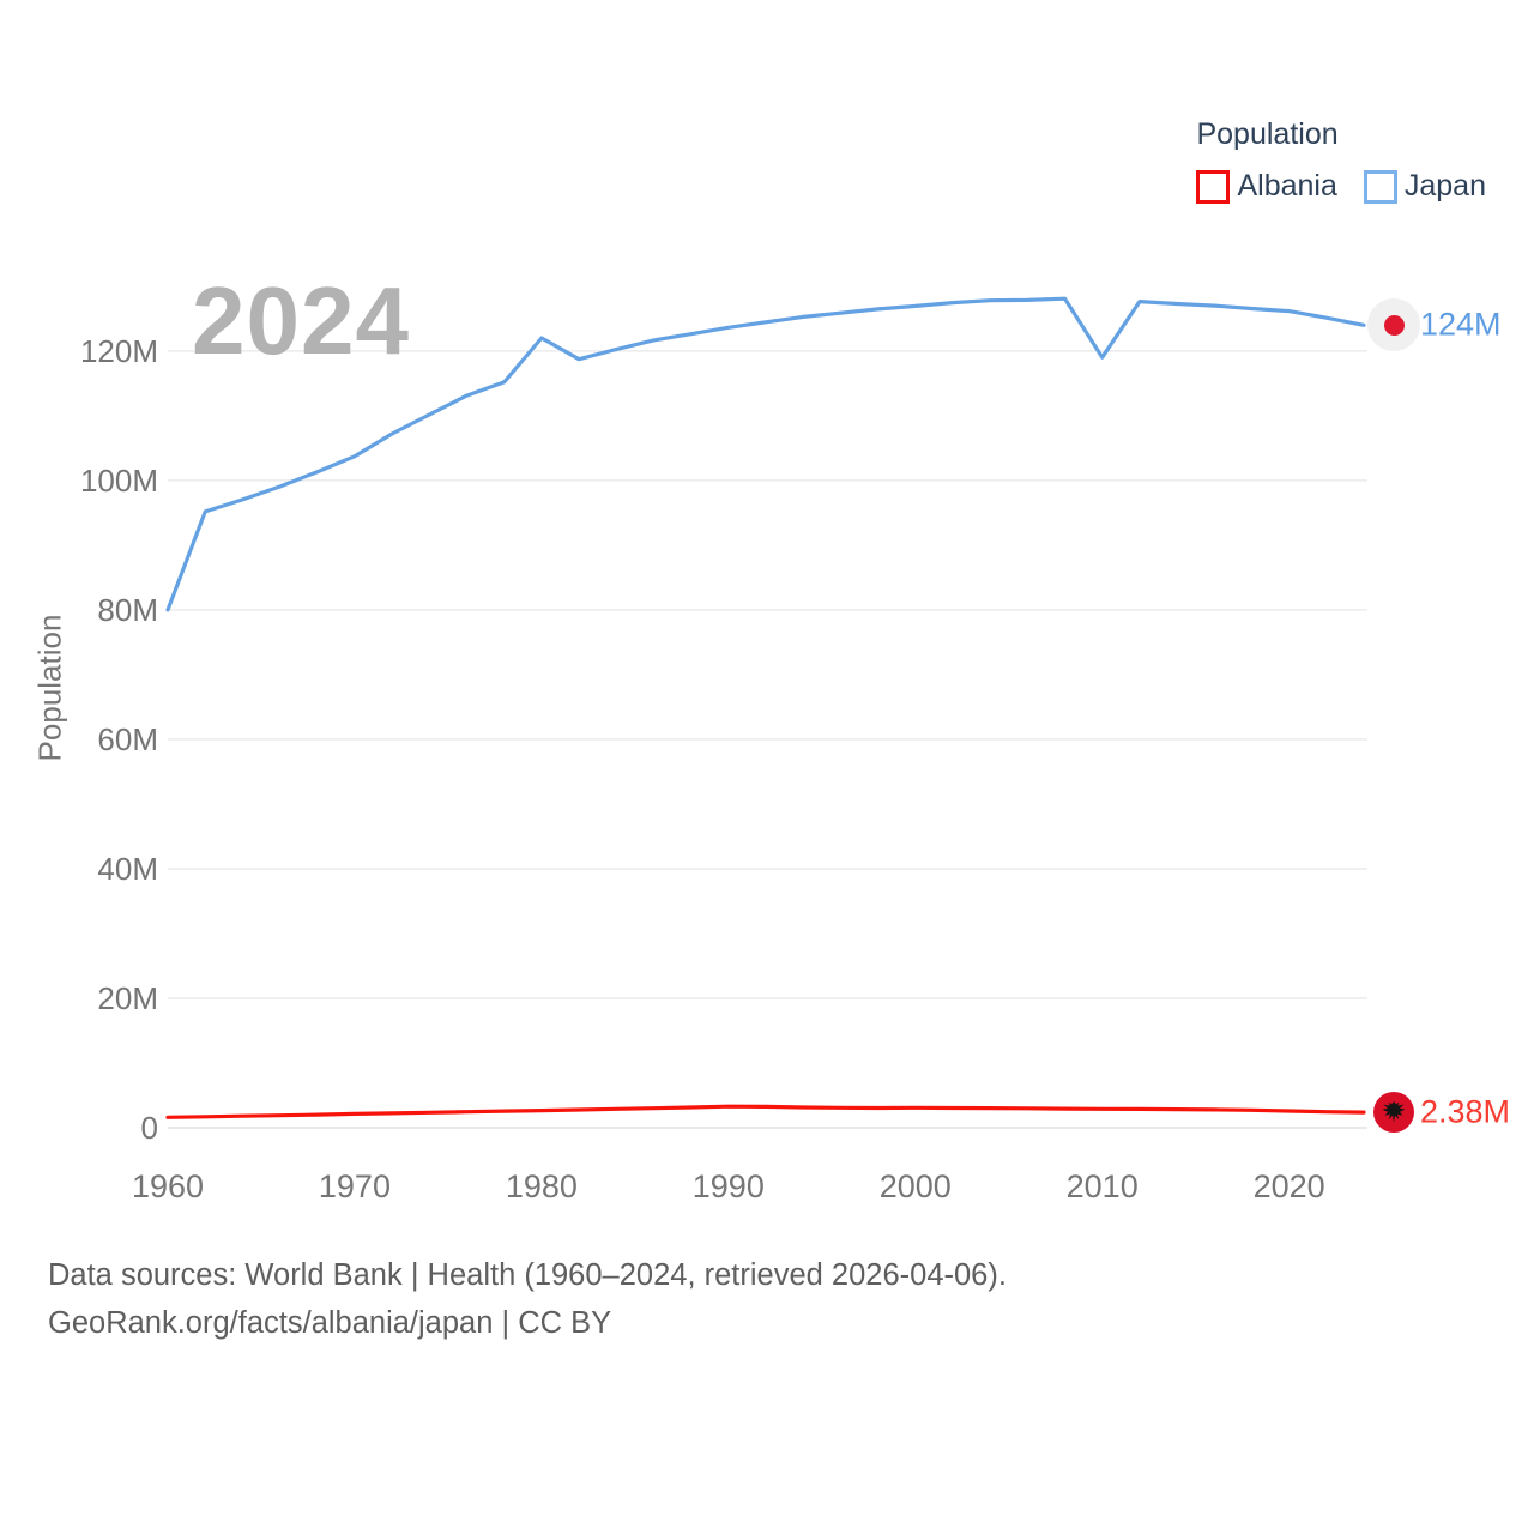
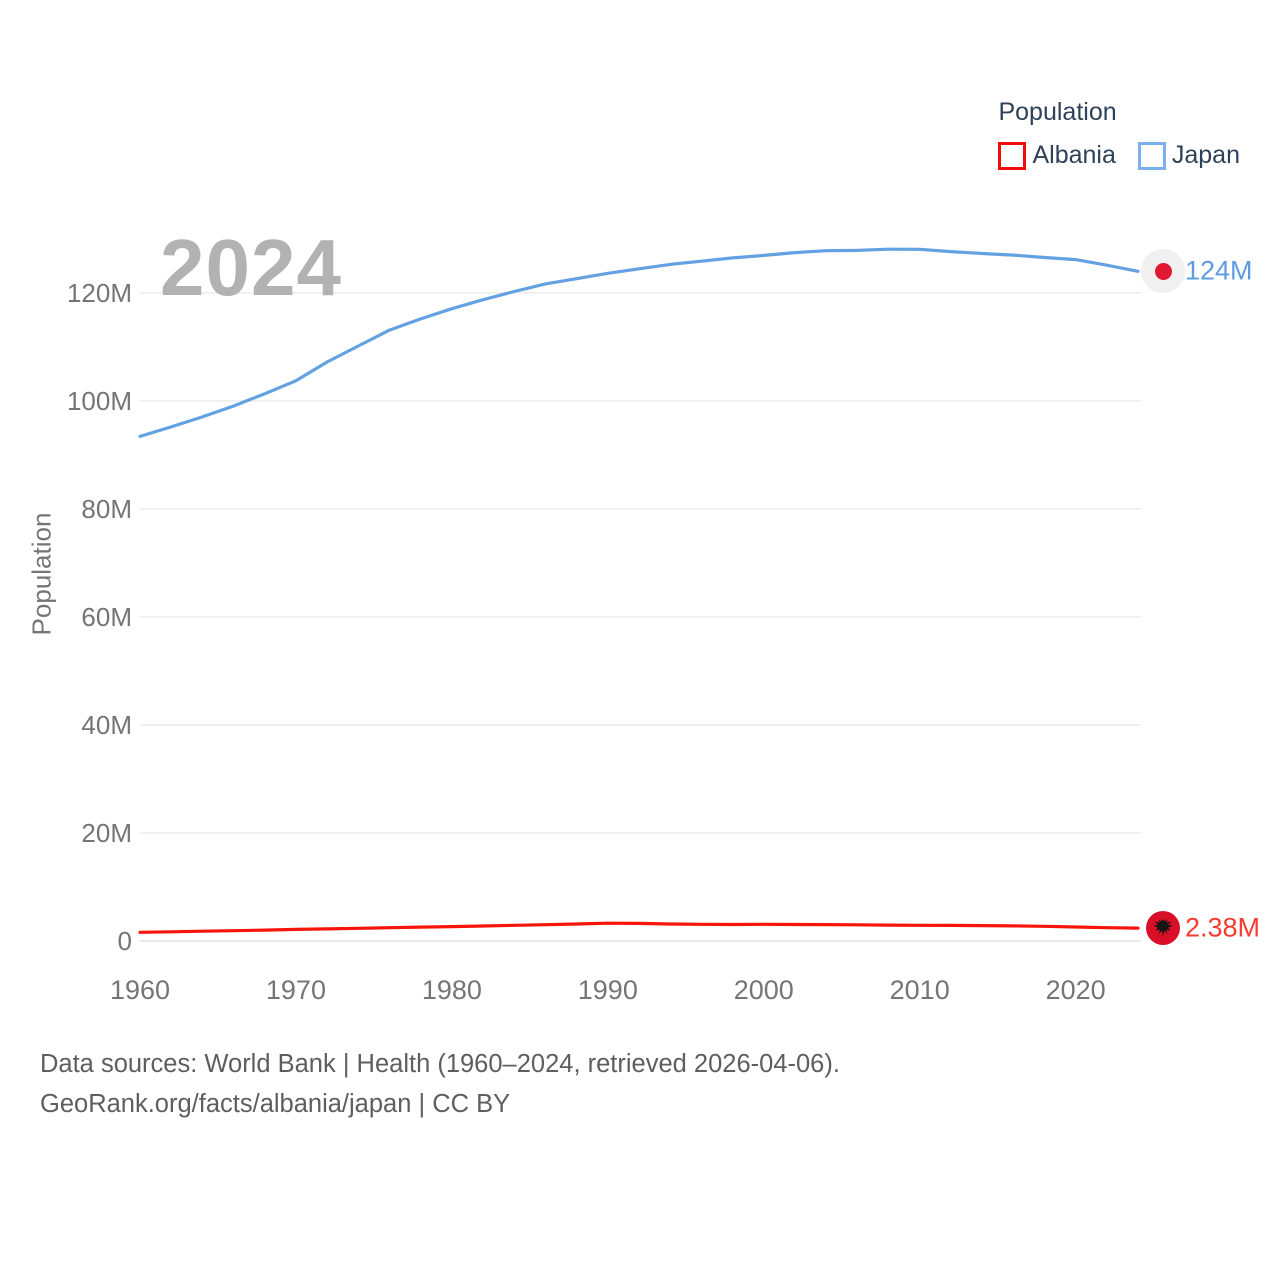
Japan/1960: 80M -> 93M
Japan/1980: 122M -> 117M
Japan/2010: 119M -> 128M
